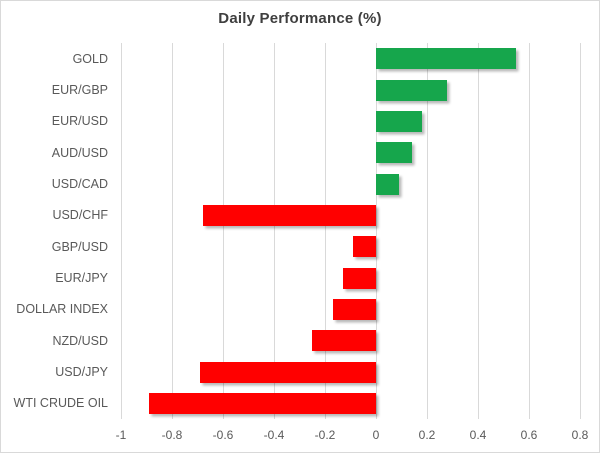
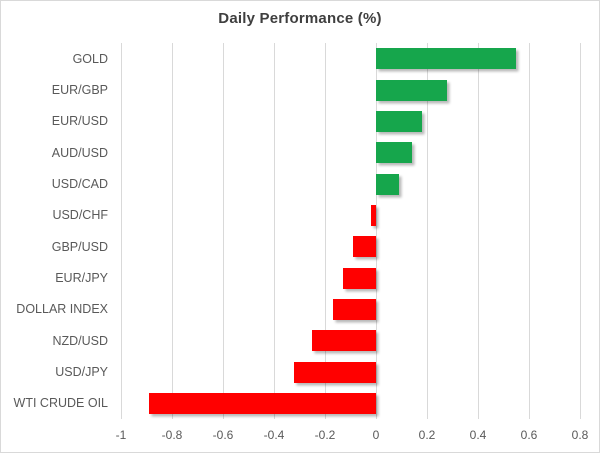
USD/CHF: -0.68 -> -0.02
USD/JPY: -0.69 -> -0.32
